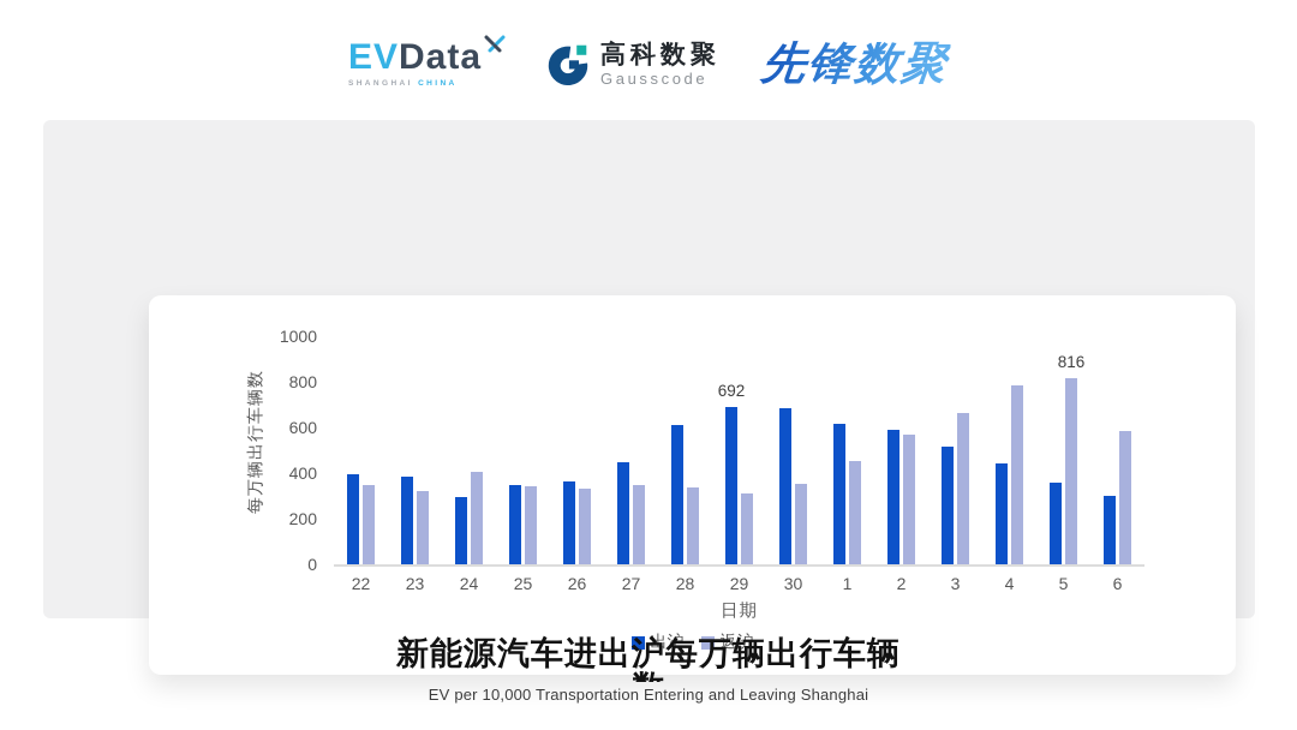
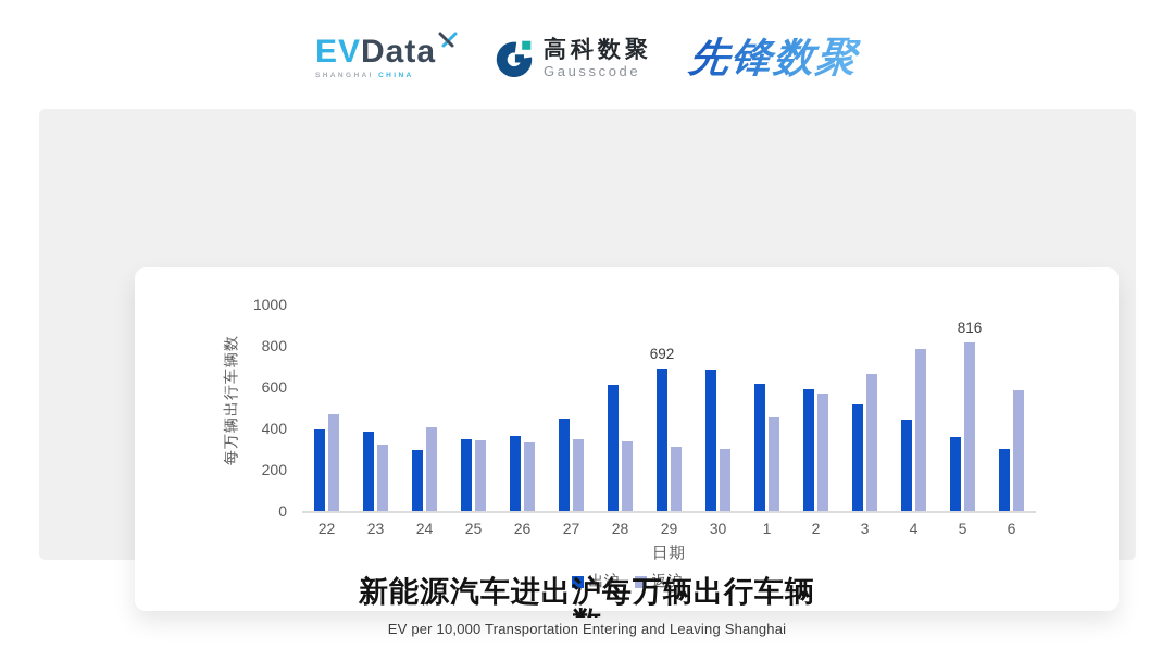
返沪/22: 340 -> 470
返沪/30: 350 -> 300
